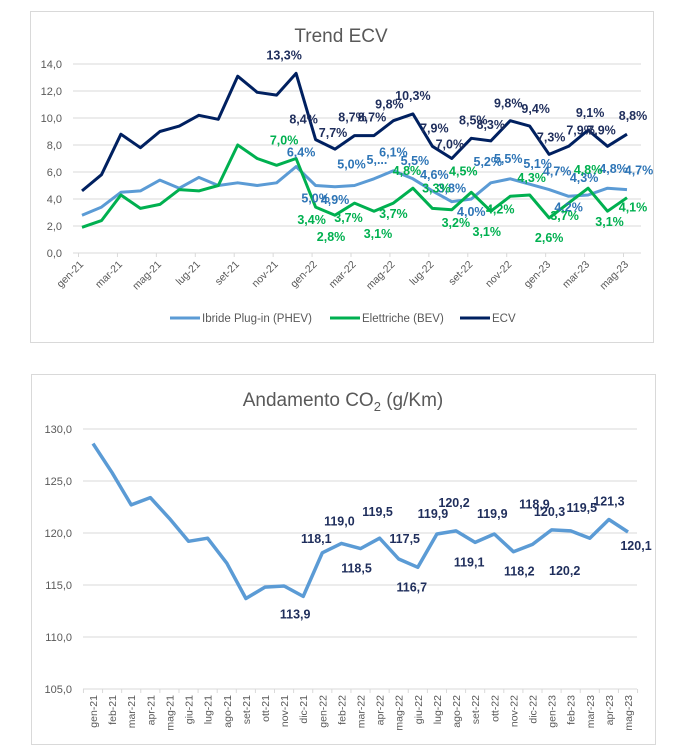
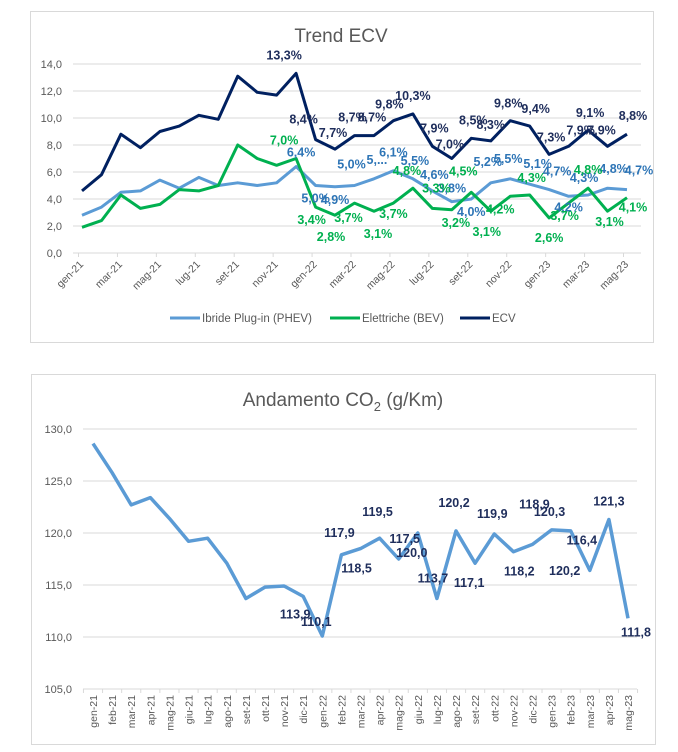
Andamento CO/gen-22: 118,1 -> 110,1
Andamento CO/feb-22: 119,0 -> 117,9
Andamento CO/giu-22: 116,7 -> 120,0
Andamento CO/lug-22: 119,9 -> 113,7
Andamento CO/set-22: 119,1 -> 117,1
Andamento CO/mar-23: 119,5 -> 116,4
Andamento CO/mag-23: 120,1 -> 111,8
